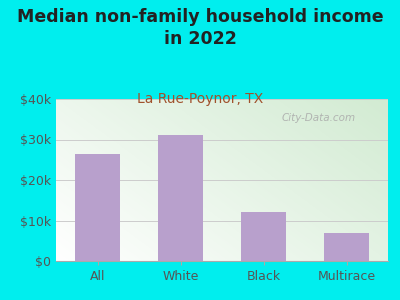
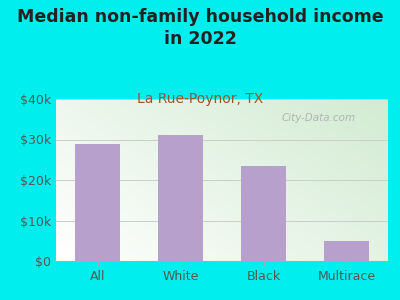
All: $26.5k -> $28.8k
Black: $12.0k -> $23.5k
Multirace: $7.0k -> $5.0k
